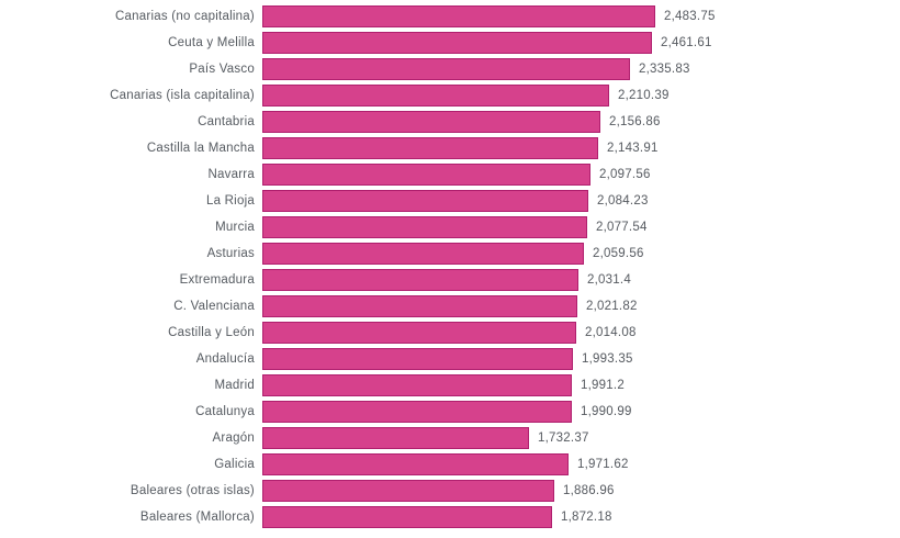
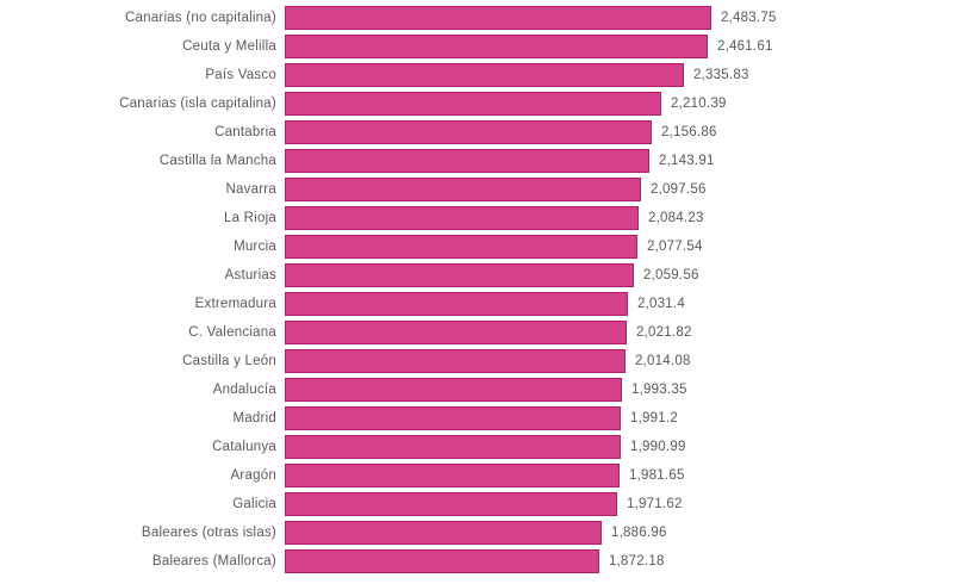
Aragón: 1,732.37 -> 1,981.65
